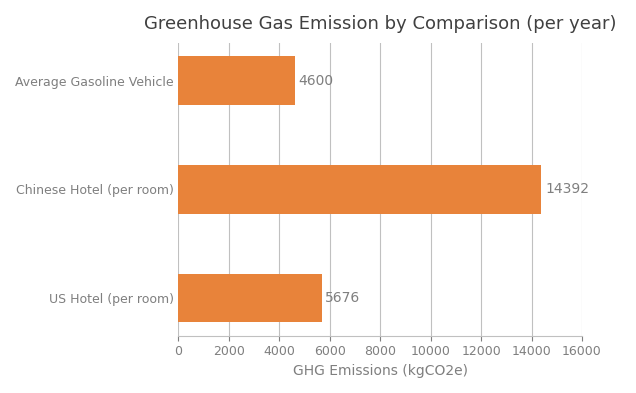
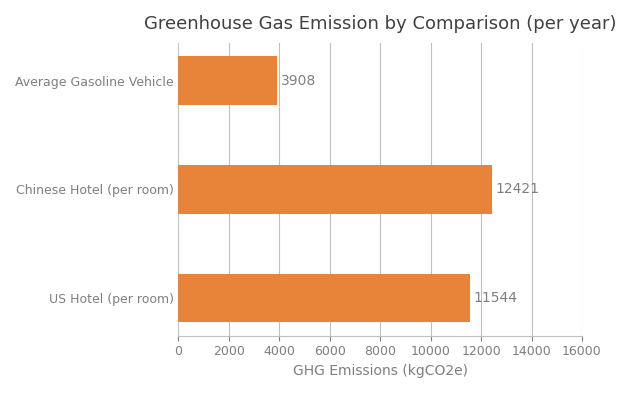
Average Gasoline Vehicle: 4600 -> 3908
Chinese Hotel (per room): 14392 -> 12421
US Hotel (per room): 5676 -> 11544
